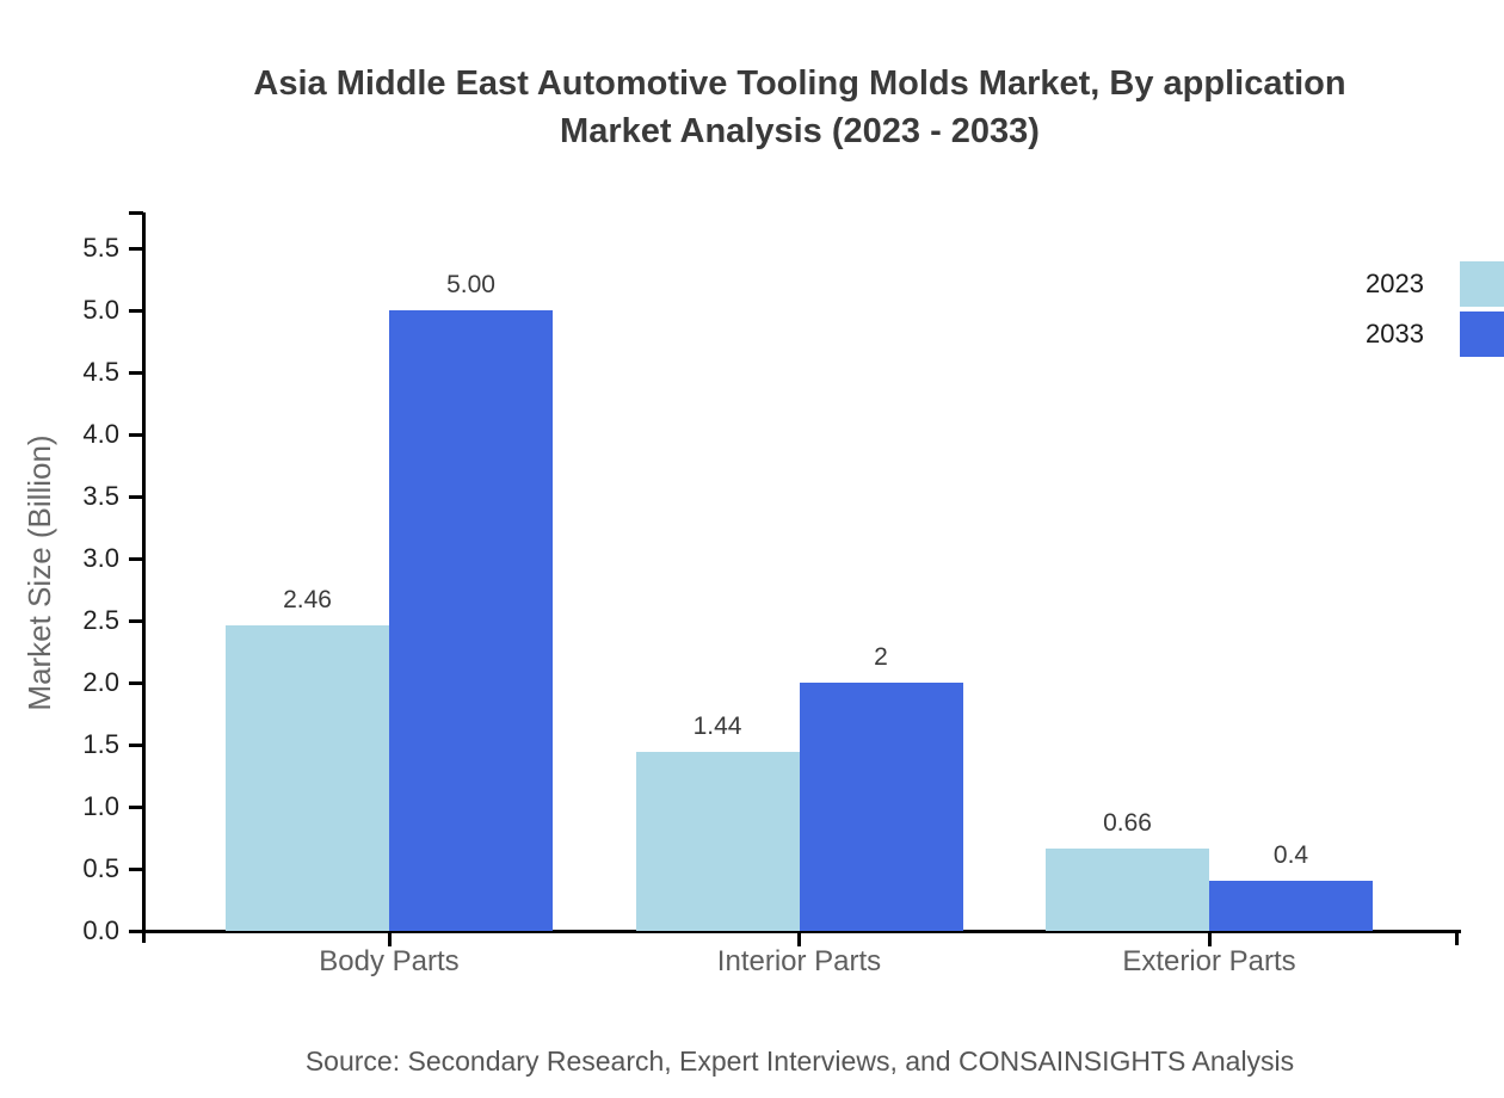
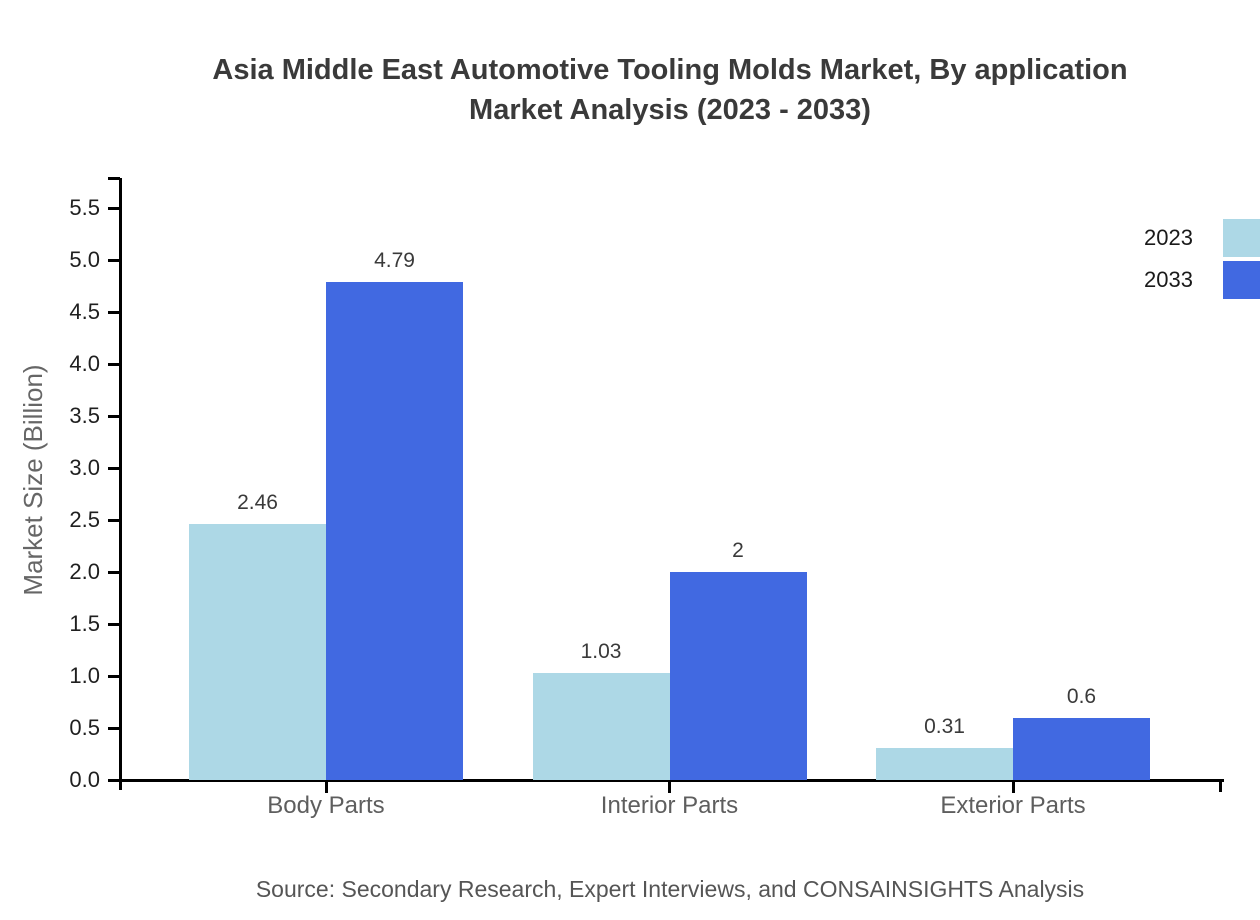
2033/Body Parts: 5.00 -> 4.79
2023/Interior Parts: 1.44 -> 1.03
2023/Exterior Parts: 0.66 -> 0.31
2033/Exterior Parts: 0.4 -> 0.6
